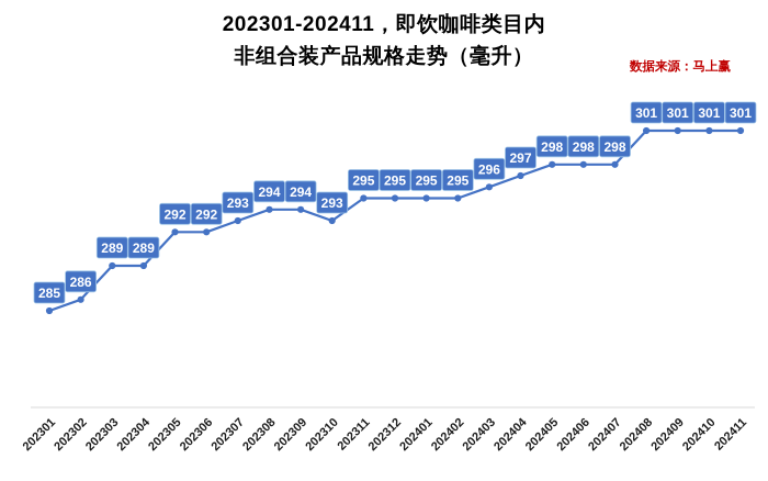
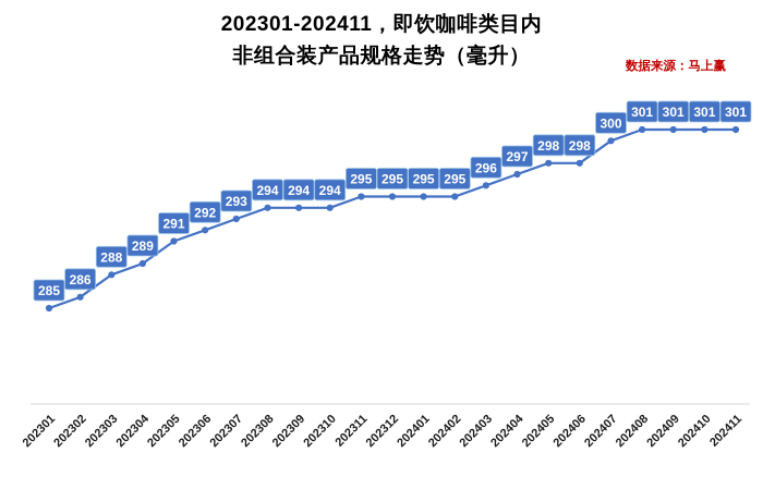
202303: 289 -> 288
202305: 292 -> 291
202310: 293 -> 294
202407: 298 -> 300
